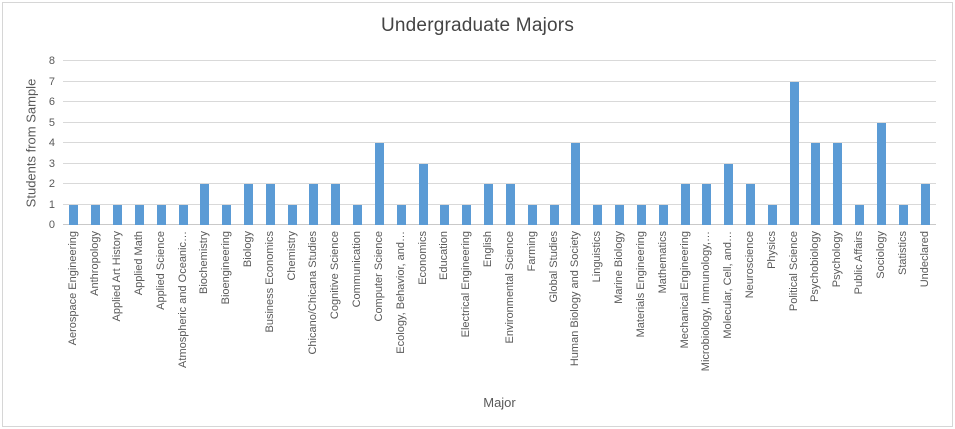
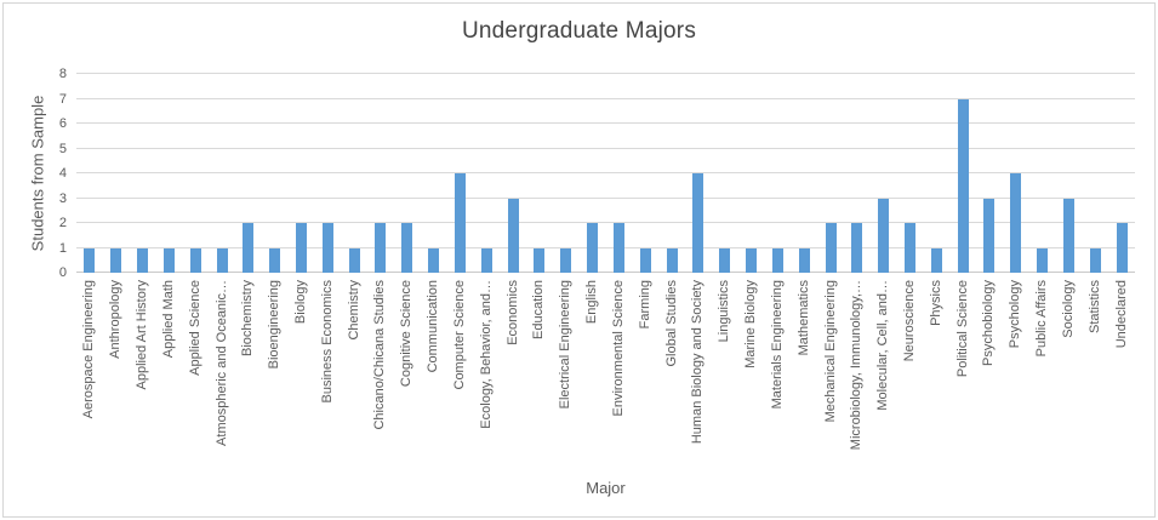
Psychobiology: 4 -> 3
Sociology: 5 -> 3
